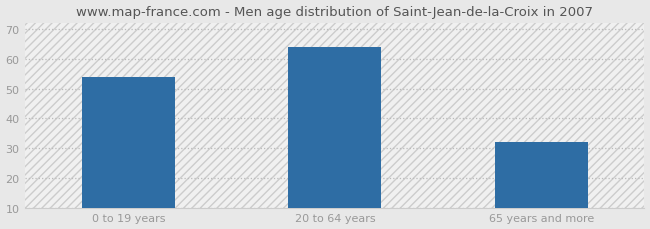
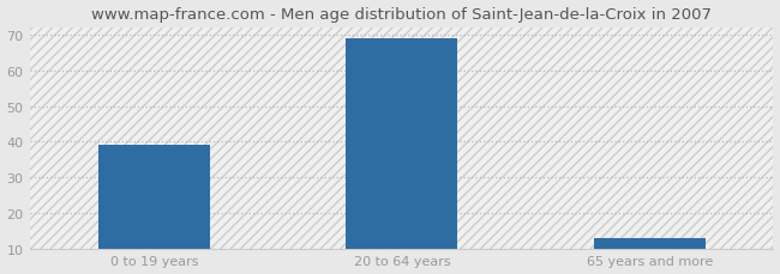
0 to 19 years: 54 -> 39
20 to 64 years: 64 -> 69
65 years and more: 32 -> 13
